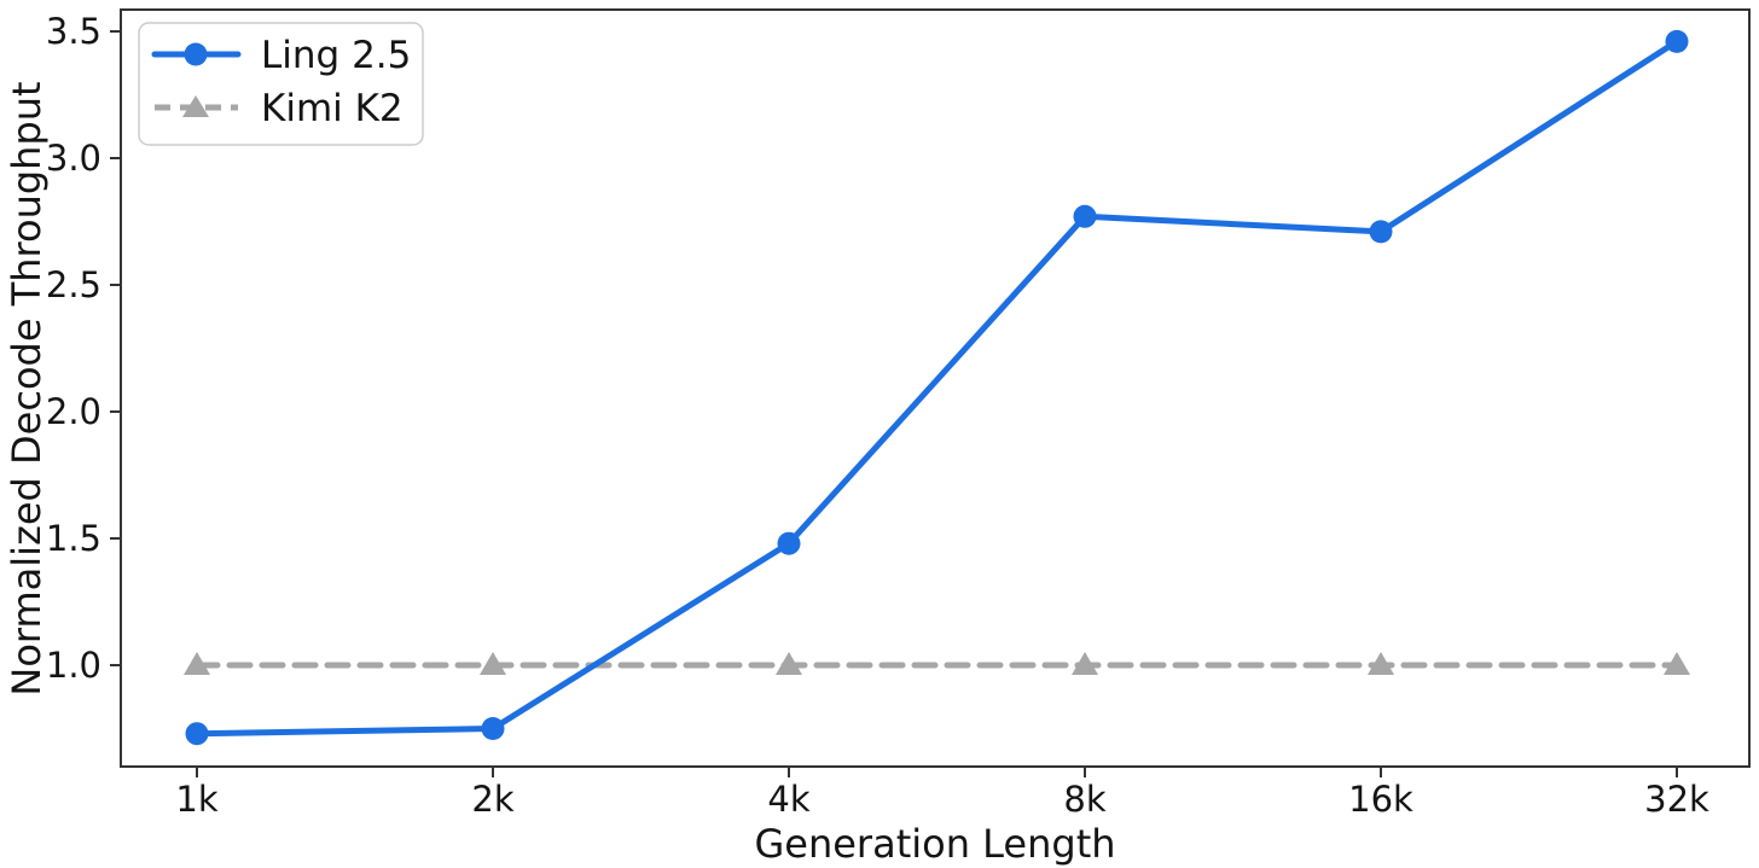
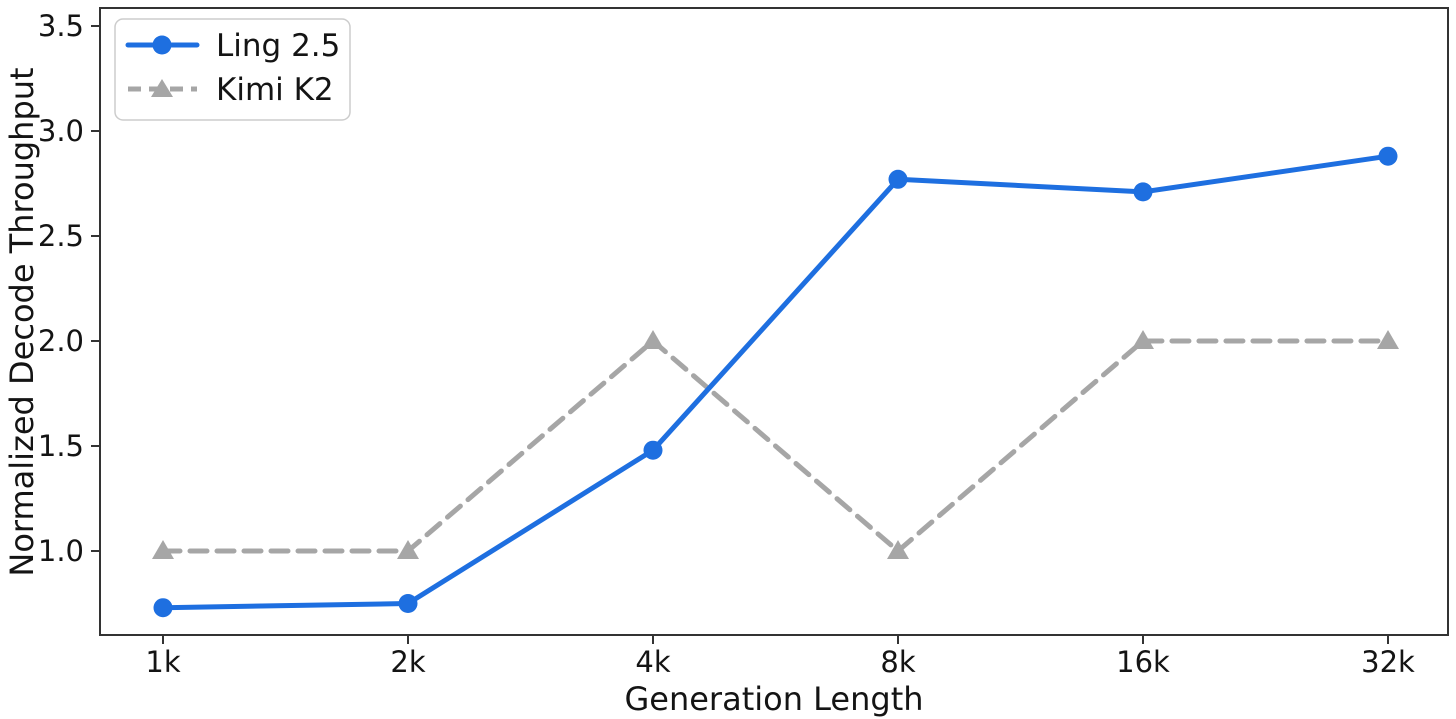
Kimi K2/4k: 1 -> 2
Kimi K2/16k: 1 -> 2
Ling 2.5/32k: 3.46 -> 2.88
Kimi K2/32k: 1 -> 2
